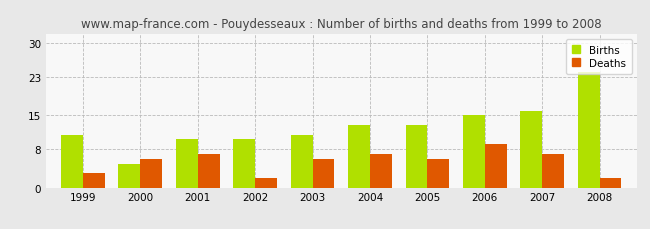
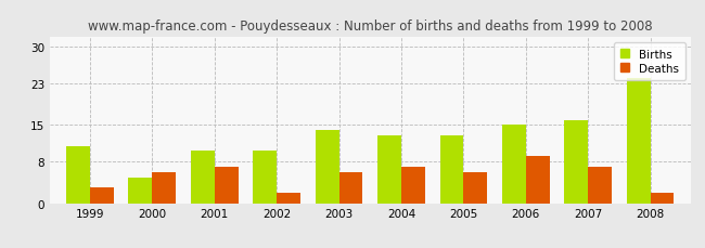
Births/2003: 11 -> 14
